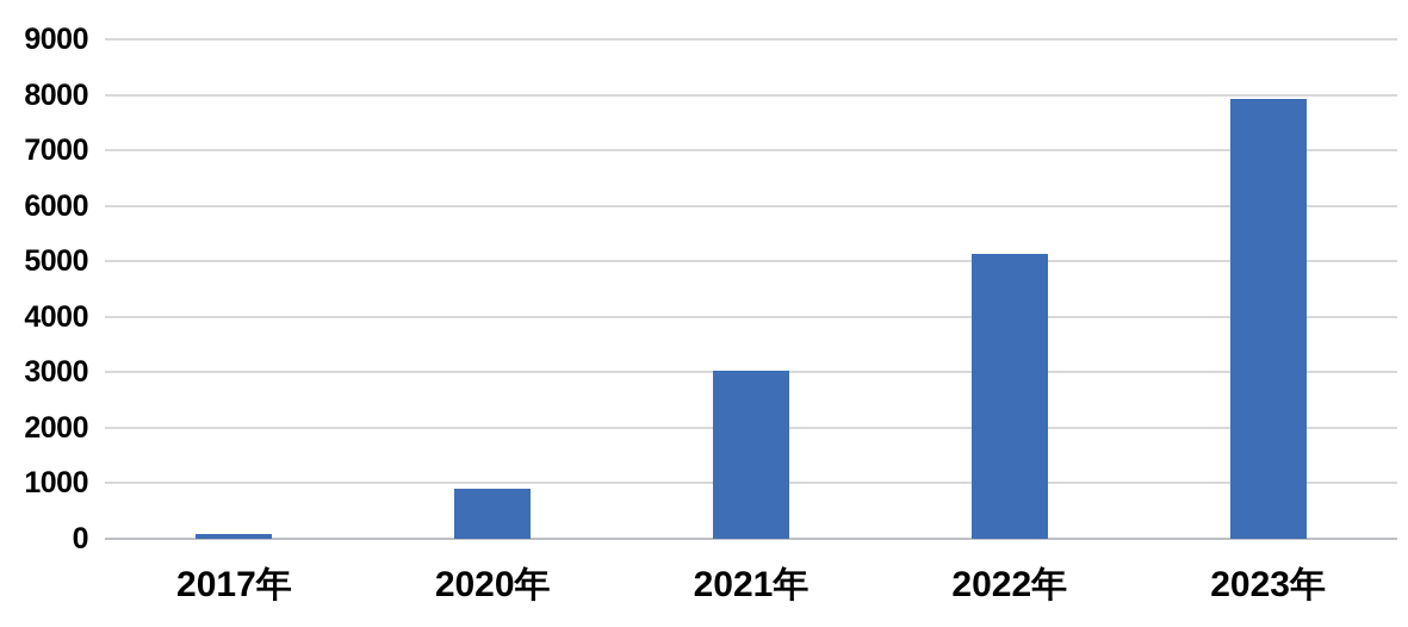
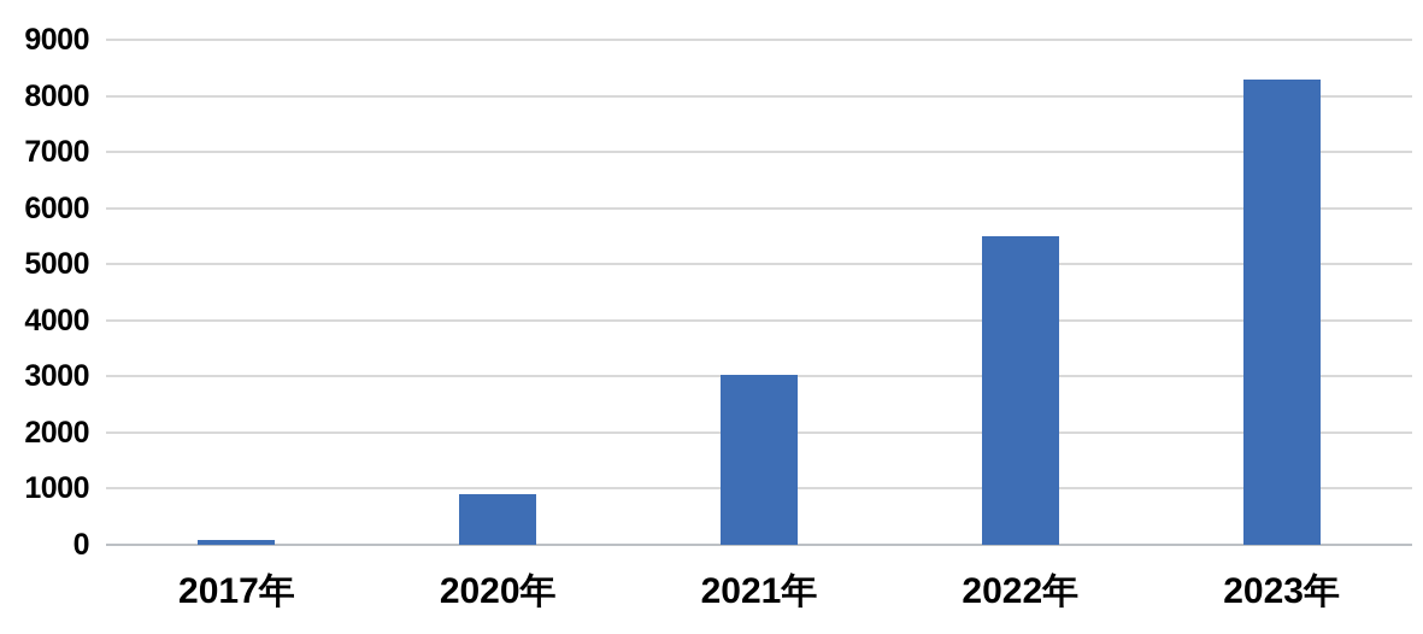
2022年: 5100 -> 5500
2023年: 7900 -> 8300
